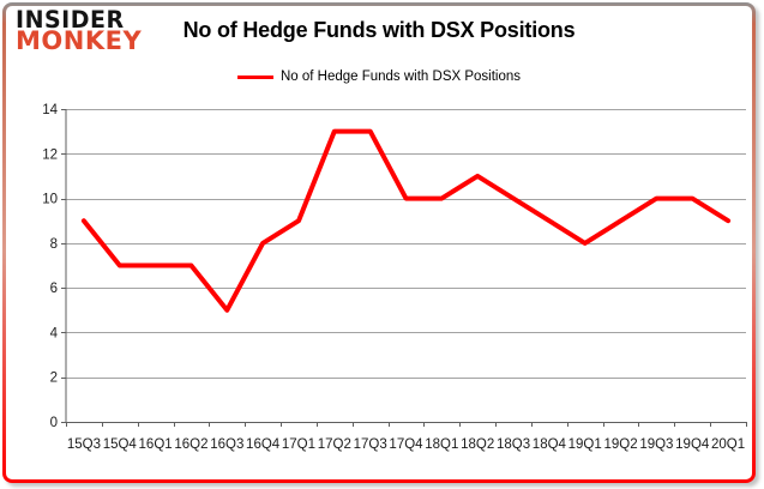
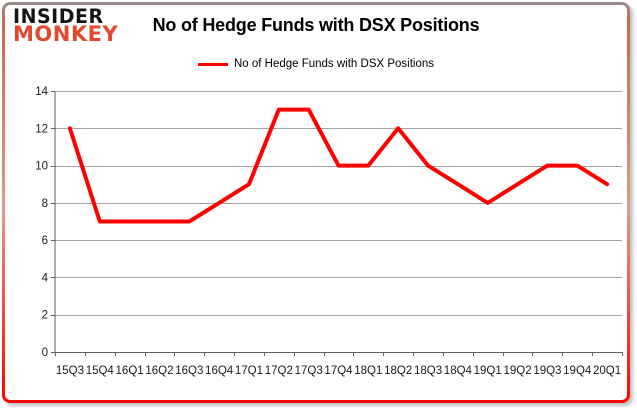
15Q3: 9 -> 12
16Q3: 5 -> 7
18Q2: 11 -> 12
